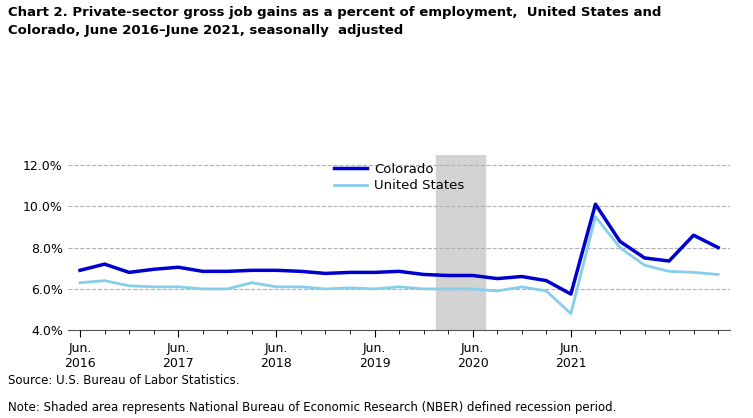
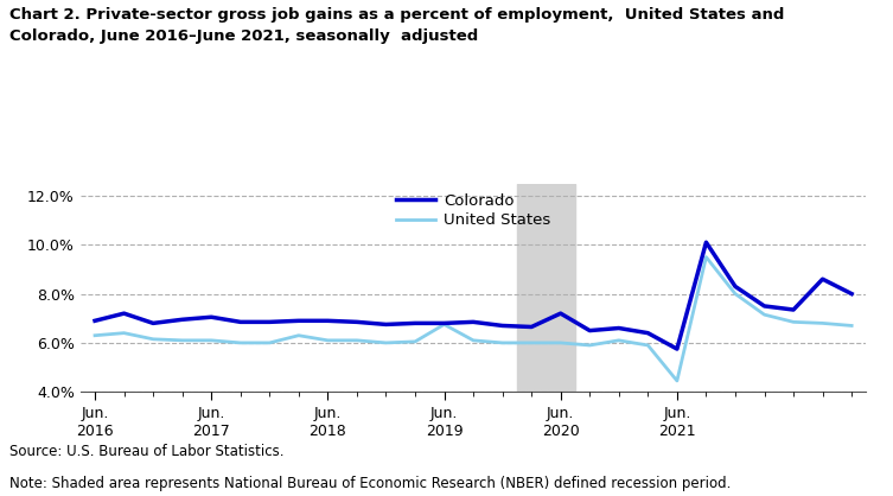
United States/Jun. 2019: 6.00% -> 6.75%
Colorado/Jun. 2020: 6.65% -> 7.20%
United States/Jun. 2021: 4.80% -> 4.45%
